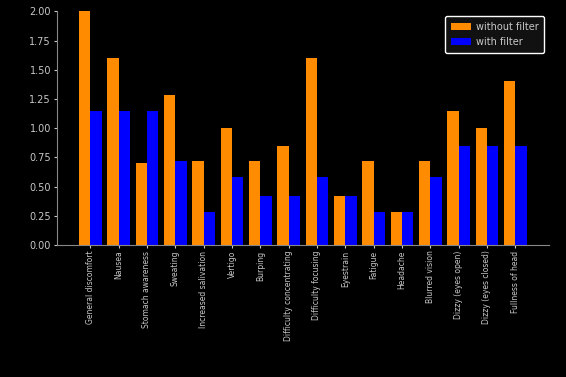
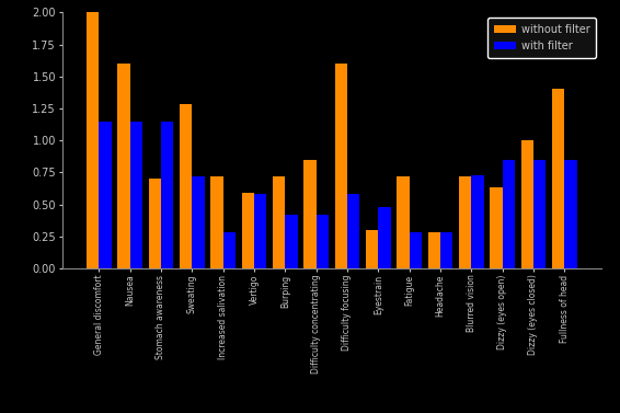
without filter/Vertigo: 1.00 -> 0.59
without filter/Eyestrain: 0.42 -> 0.30
with filter/Eyestrain: 0.42 -> 0.48
with filter/Blurred vision: 0.58 -> 0.73
without filter/Dizzy (eyes open): 1.15 -> 0.63
